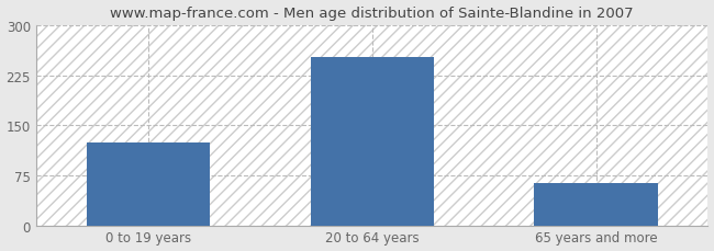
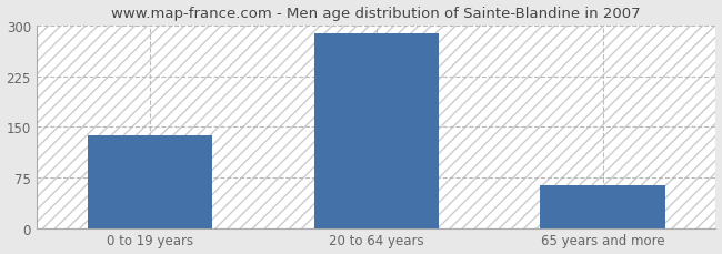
0 to 19 years: 124 -> 137
20 to 64 years: 252 -> 289
